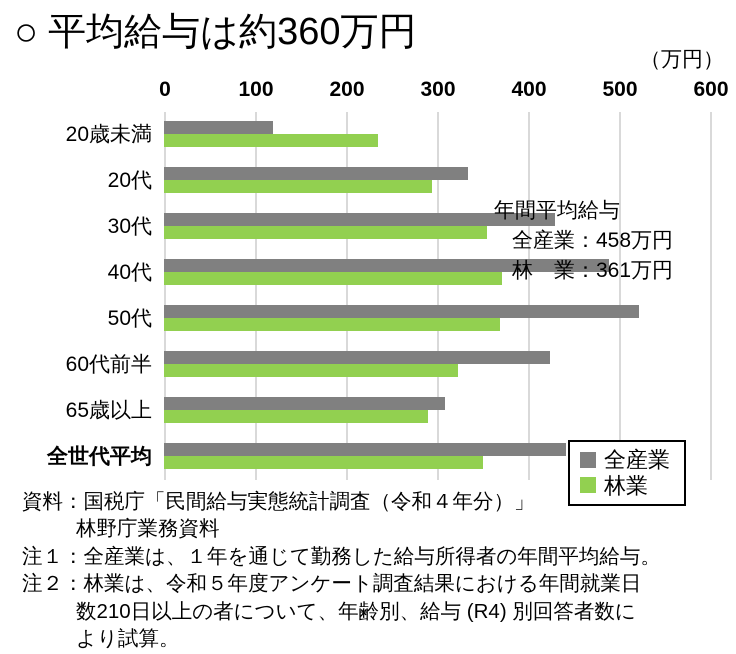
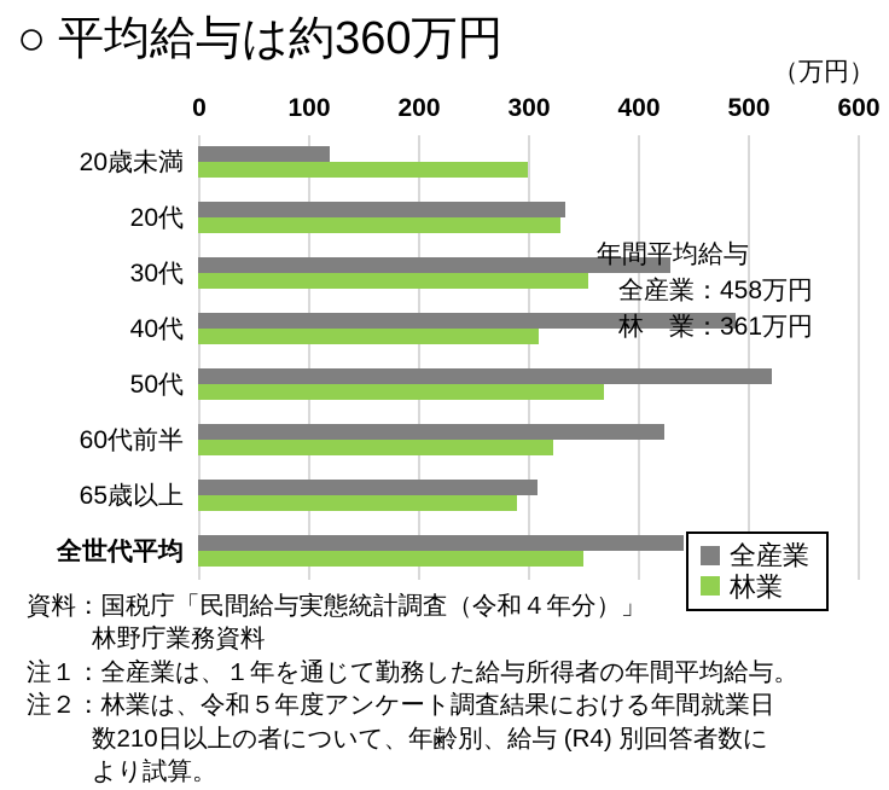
林業/20歳未満: 240 -> 300
林業/20代: 300 -> 330
林業/40代: 370 -> 310
